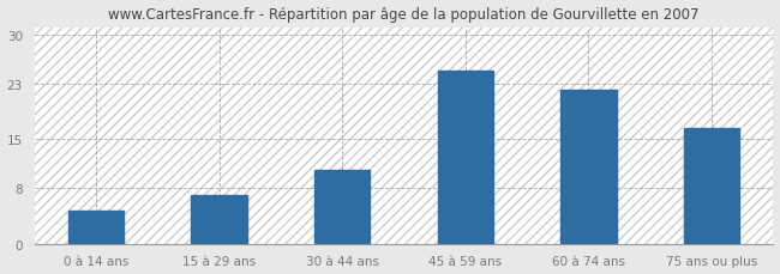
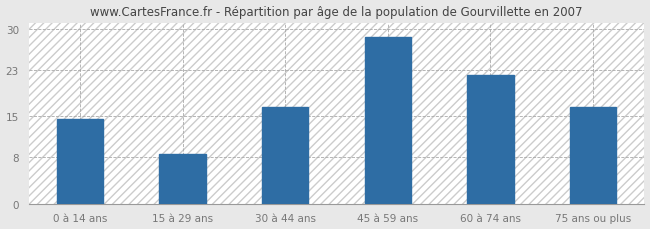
0 à 14 ans: 4.8 -> 14.5
15 à 29 ans: 7.0 -> 8.5
30 à 44 ans: 10.6 -> 16.5
45 à 59 ans: 24.8 -> 28.5
